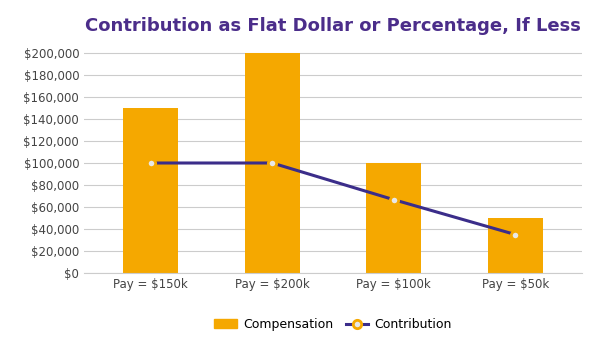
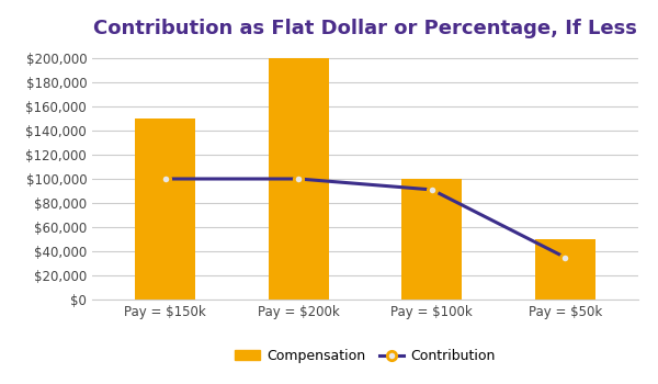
Contribution/Pay = $100k: $67,000 -> $91,000
